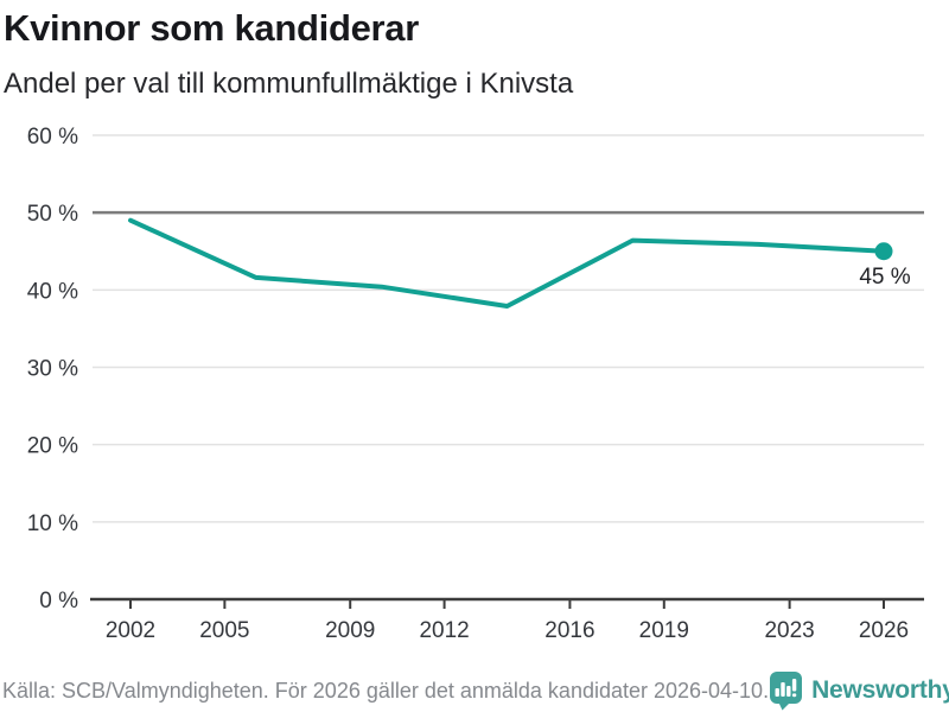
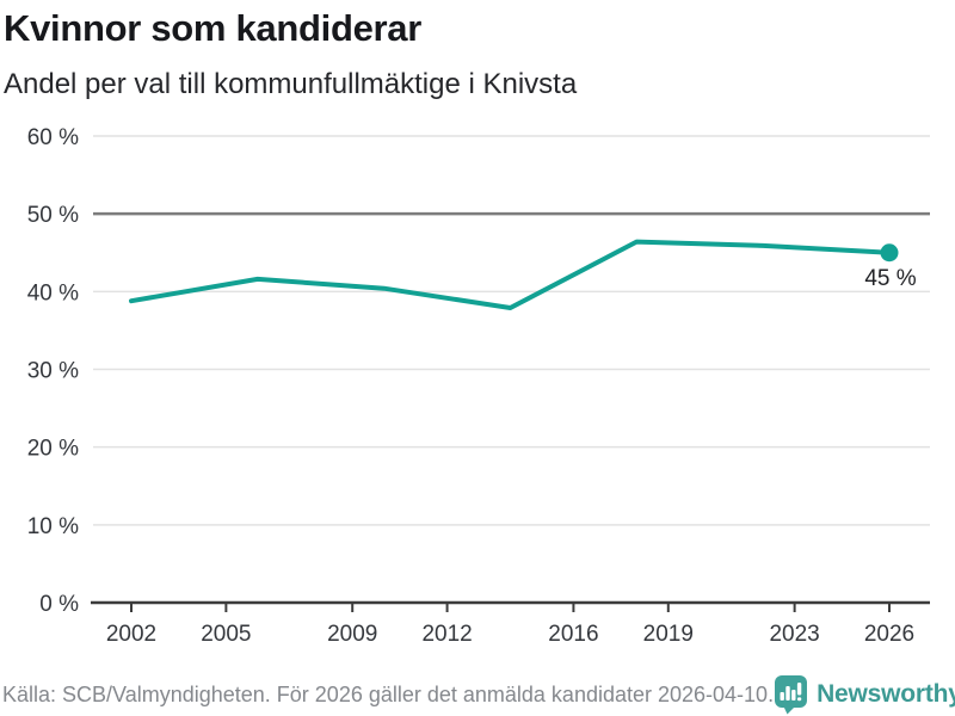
2002: 49% -> 39%
